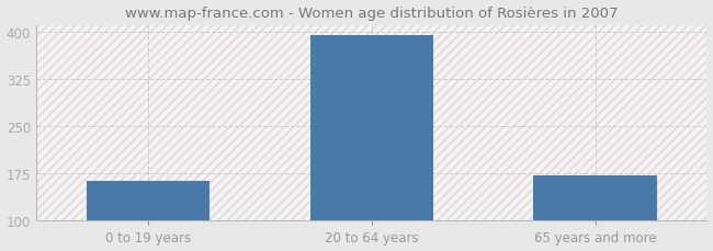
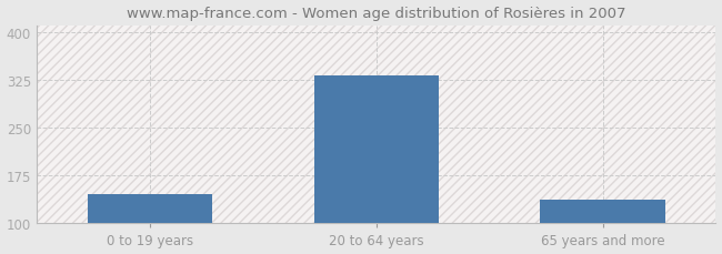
0 to 19 years: 163 -> 146
20 to 64 years: 395 -> 332
65 years and more: 172 -> 138
